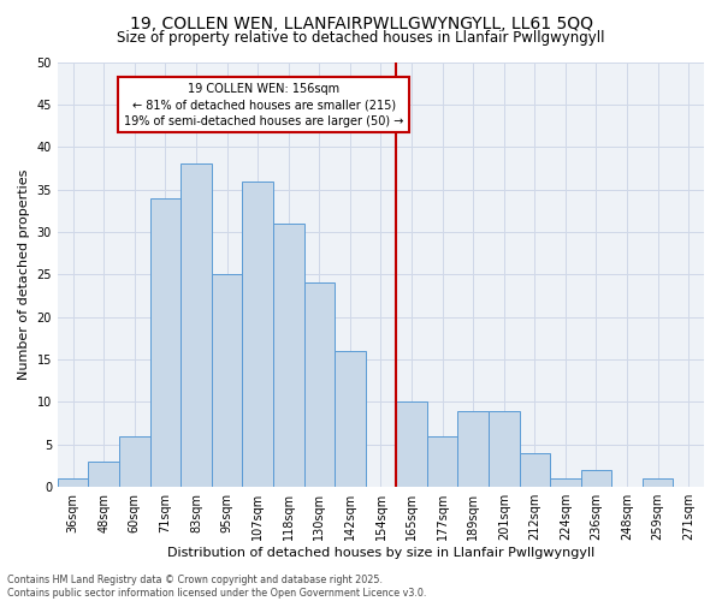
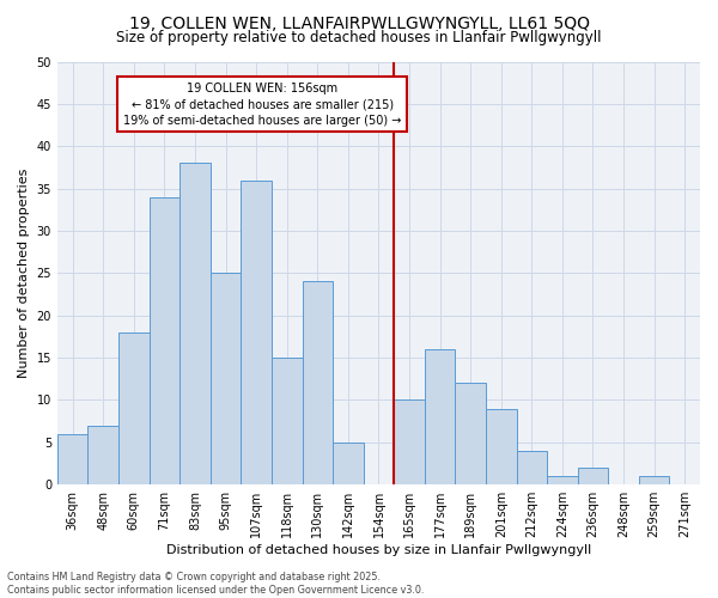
36sqm: 1 -> 6
48sqm: 3 -> 7
60sqm: 6 -> 18
118sqm: 31 -> 15
142sqm: 16 -> 5
177sqm: 6 -> 16
189sqm: 9 -> 12
